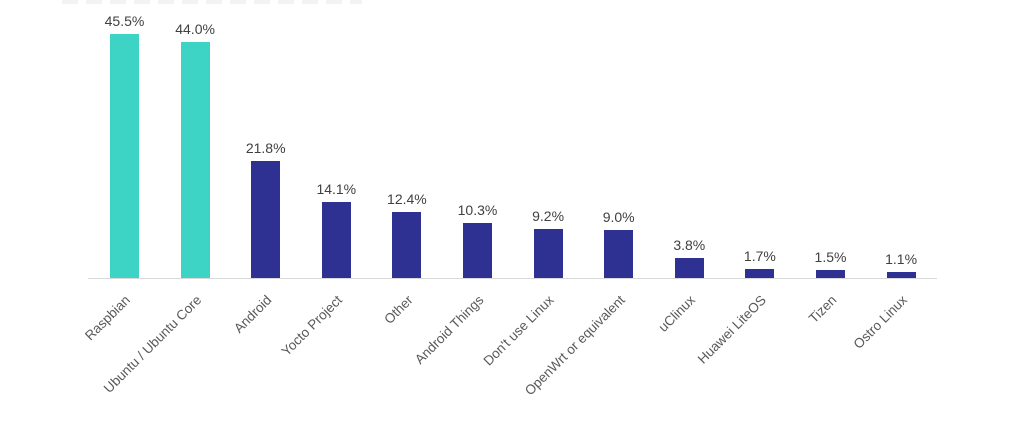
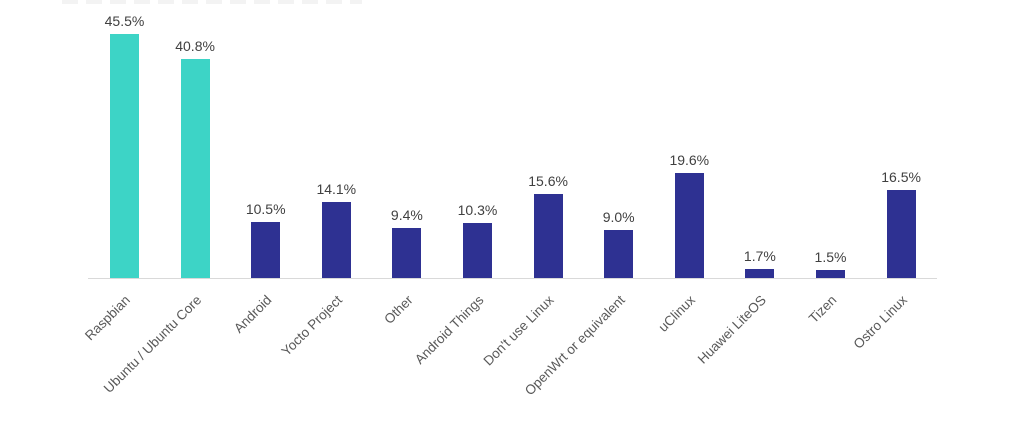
Ubuntu / Ubuntu Core: 44.0% -> 40.8%
Android: 21.8% -> 10.5%
Other: 12.4% -> 9.4%
Don't use Linux: 9.2% -> 15.6%
uClinux: 3.8% -> 19.6%
Ostro Linux: 1.1% -> 16.5%
